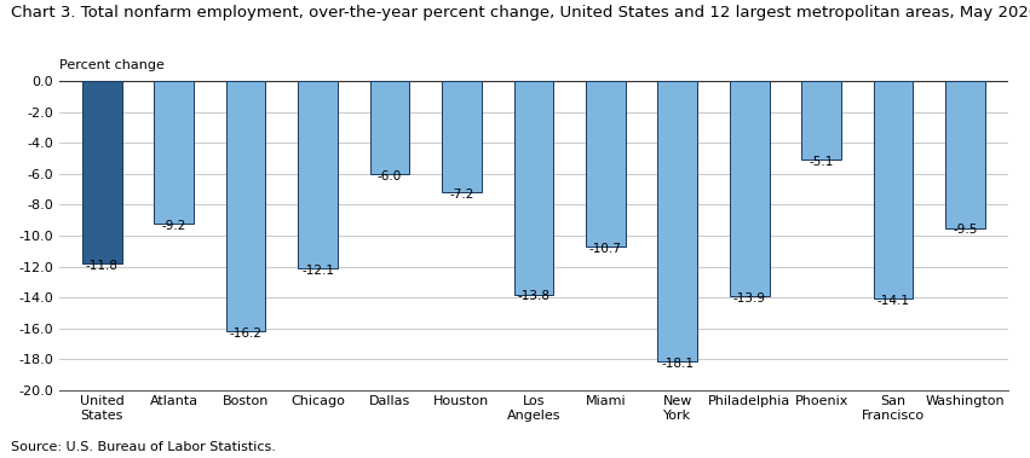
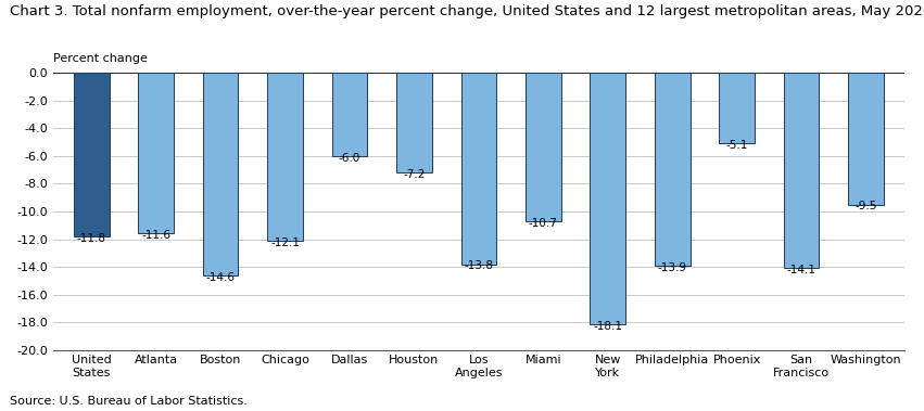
Atlanta: -9.2 -> -11.6
Boston: -16.2 -> -14.6
